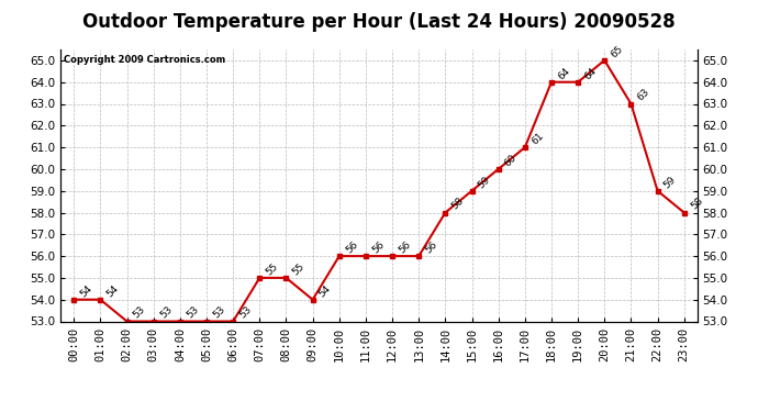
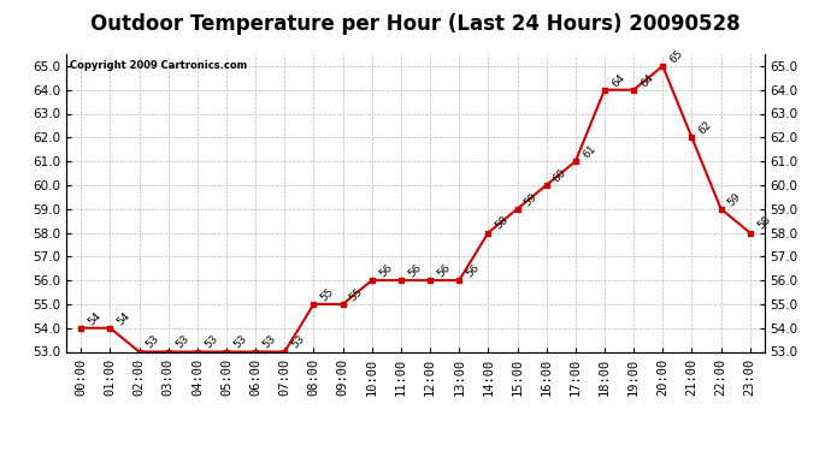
07:00: 55 -> 53
09:00: 54 -> 55
21:00: 63 -> 62
